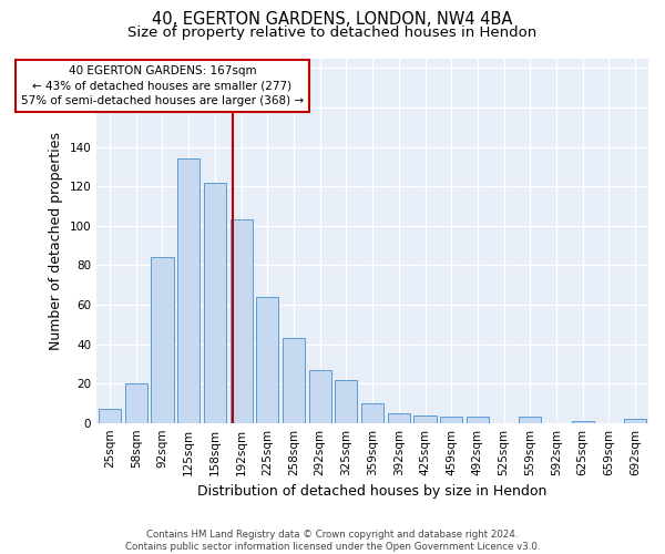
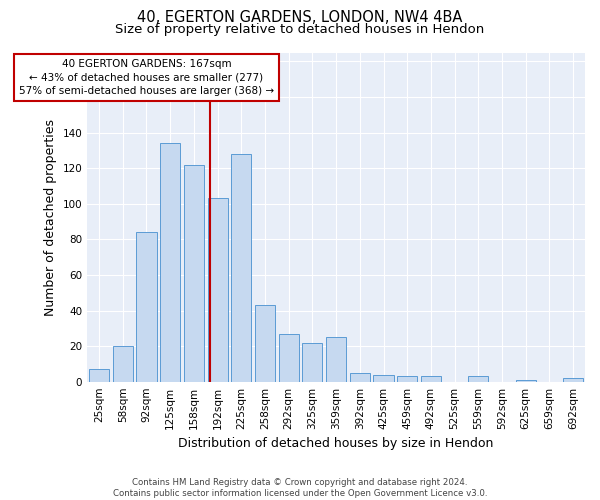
225sqm: 64 -> 128
359sqm: 10 -> 25
